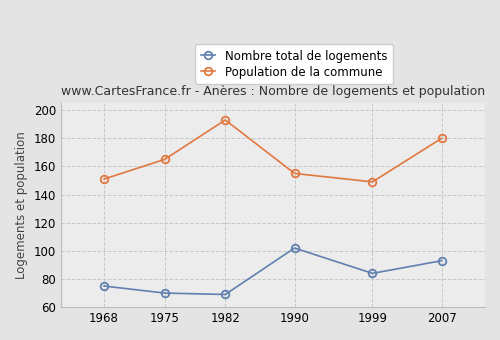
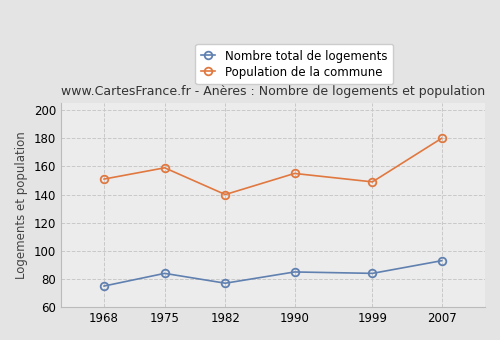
Nombre total de logements/1975: 70 -> 84
Population de la commune/1975: 165 -> 159
Nombre total de logements/1982: 69 -> 77
Population de la commune/1982: 193 -> 140
Nombre total de logements/1990: 102 -> 85
